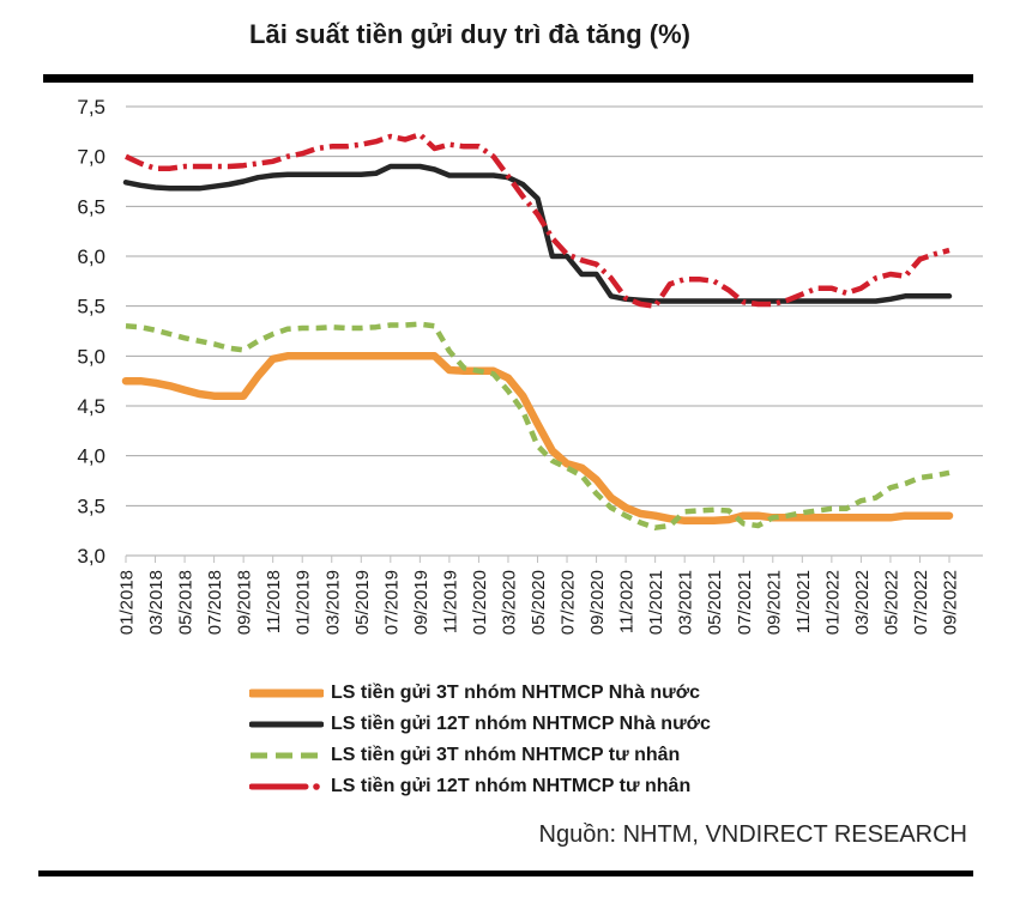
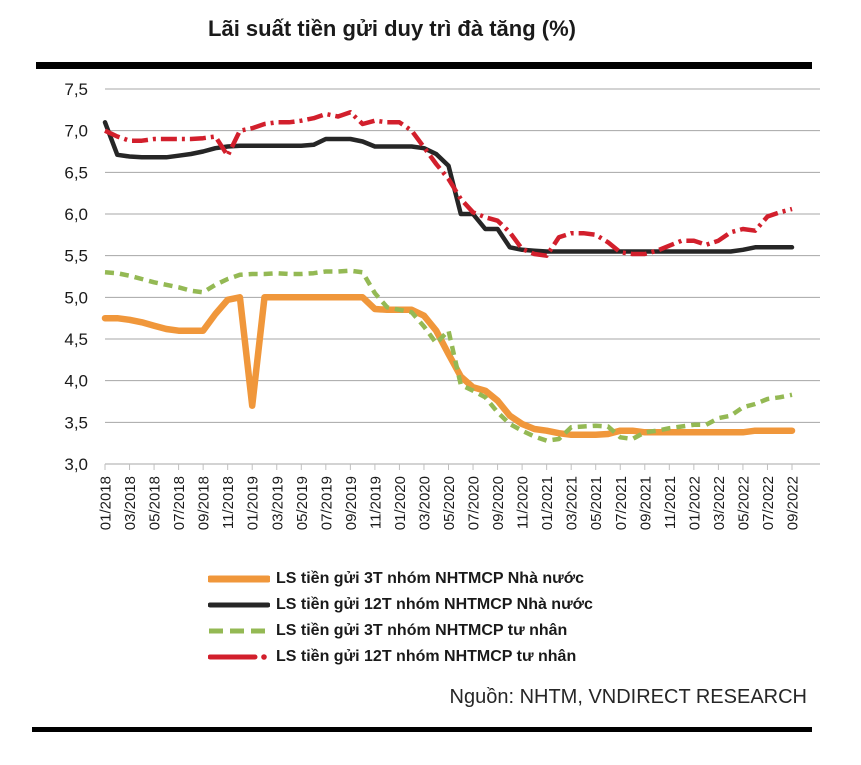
LS tiền gửi 12T nhóm NHTMCP Nhà nước/01/2018: 6,7 -> 7,1
LS tiền gửi 12T nhóm NHTMCP tư nhân/11/2018: 7,0 -> 6,7
LS tiền gửi 3T nhóm NHTMCP Nhà nước/01/2019: 5,0 -> 3,7
LS tiền gửi 3T nhóm NHTMCP tư nhân/05/2020: 4,1 -> 4,6
